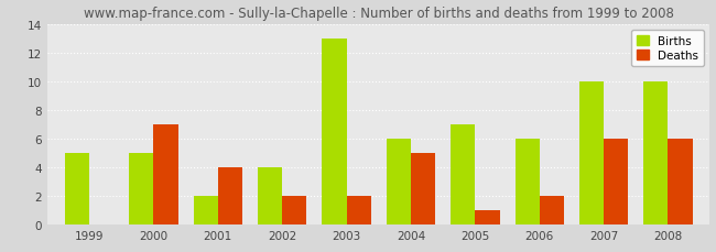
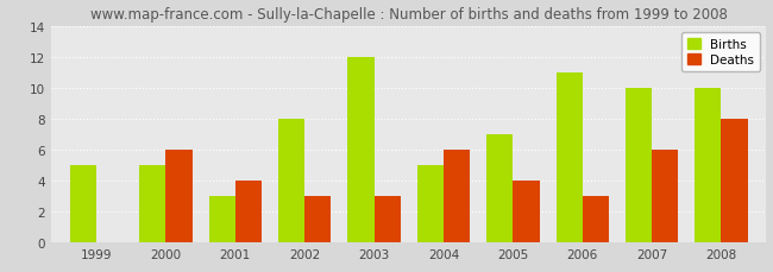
Deaths/2000: 7 -> 6
Births/2001: 2 -> 3
Births/2002: 4 -> 8
Deaths/2002: 2 -> 3
Births/2003: 13 -> 12
Deaths/2003: 2 -> 3
Births/2004: 6 -> 5
Deaths/2004: 5 -> 6
Deaths/2005: 1 -> 4
Births/2006: 6 -> 11
Deaths/2006: 2 -> 3
Deaths/2008: 6 -> 8
